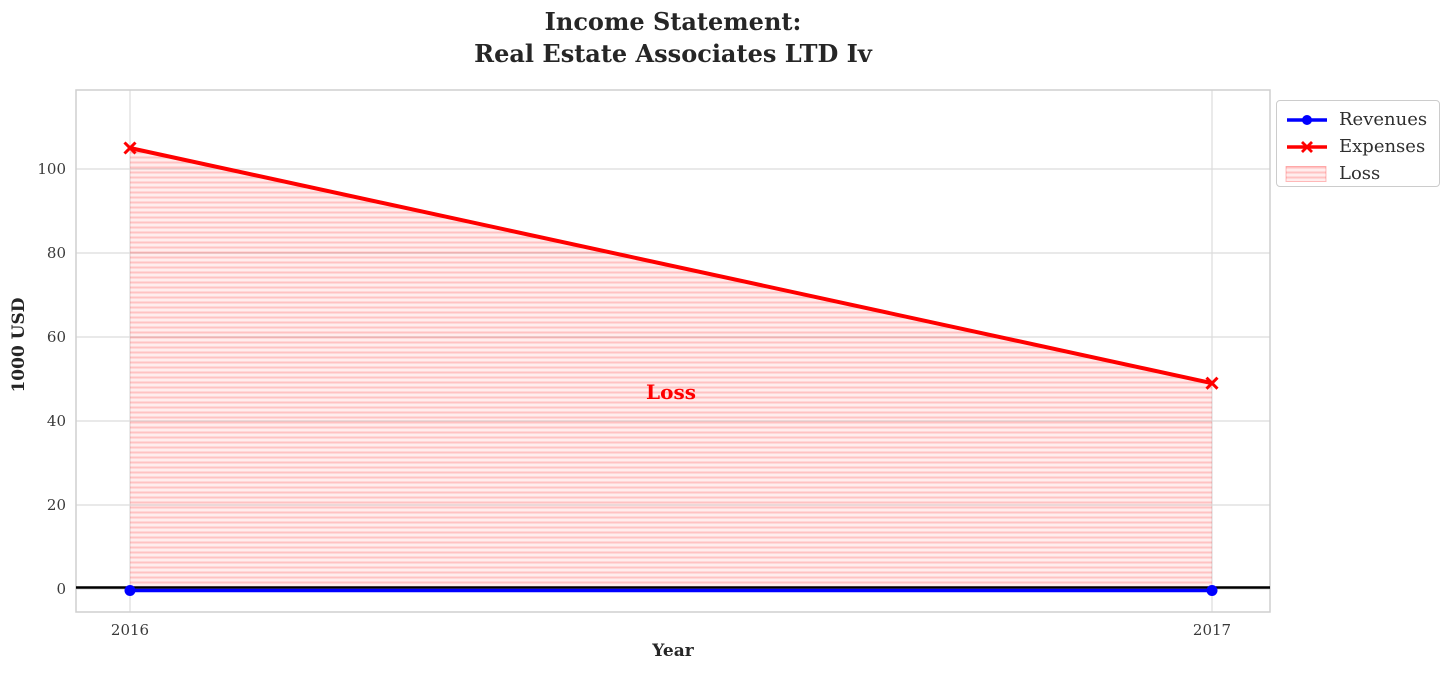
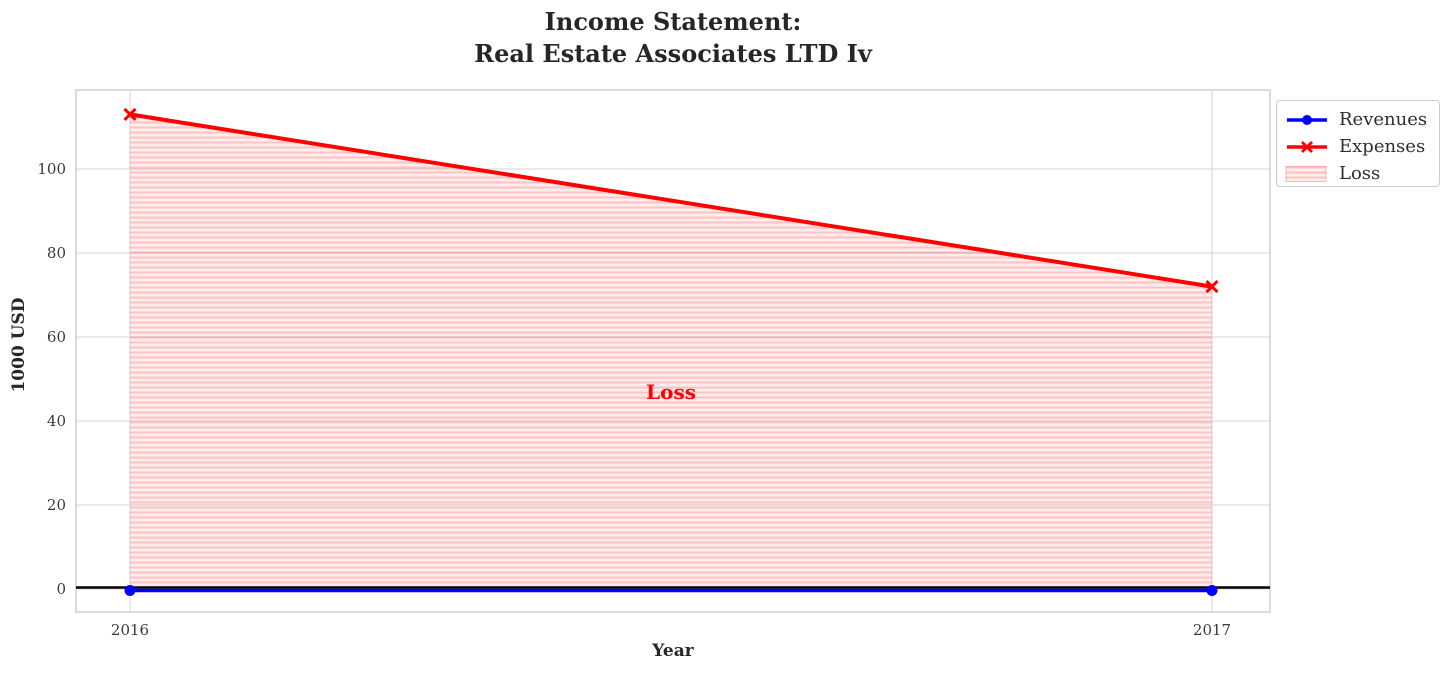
Expenses/2016: 105 -> 113
Expenses/2017: 49 -> 72
